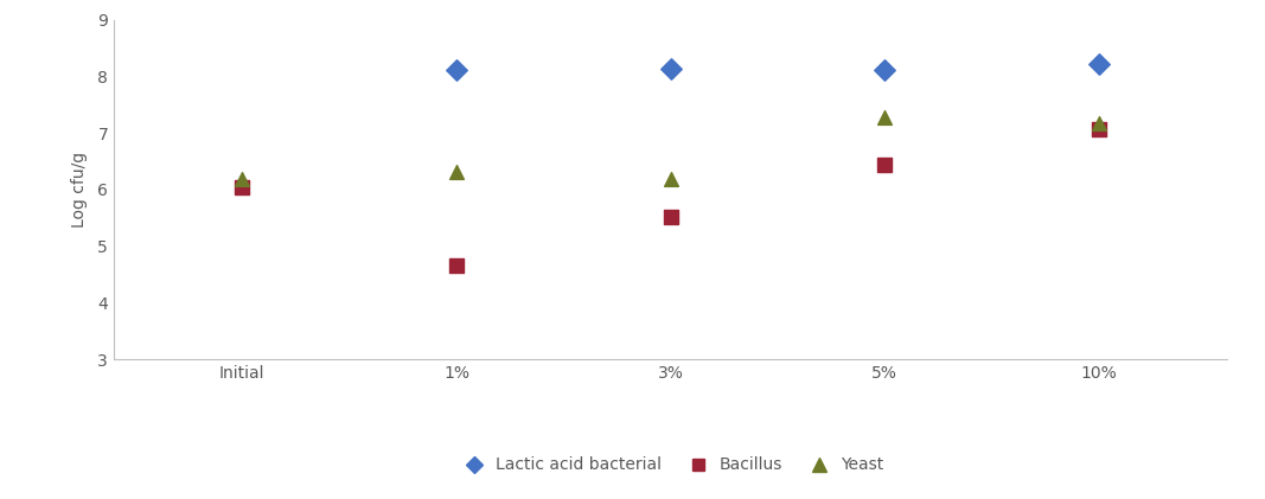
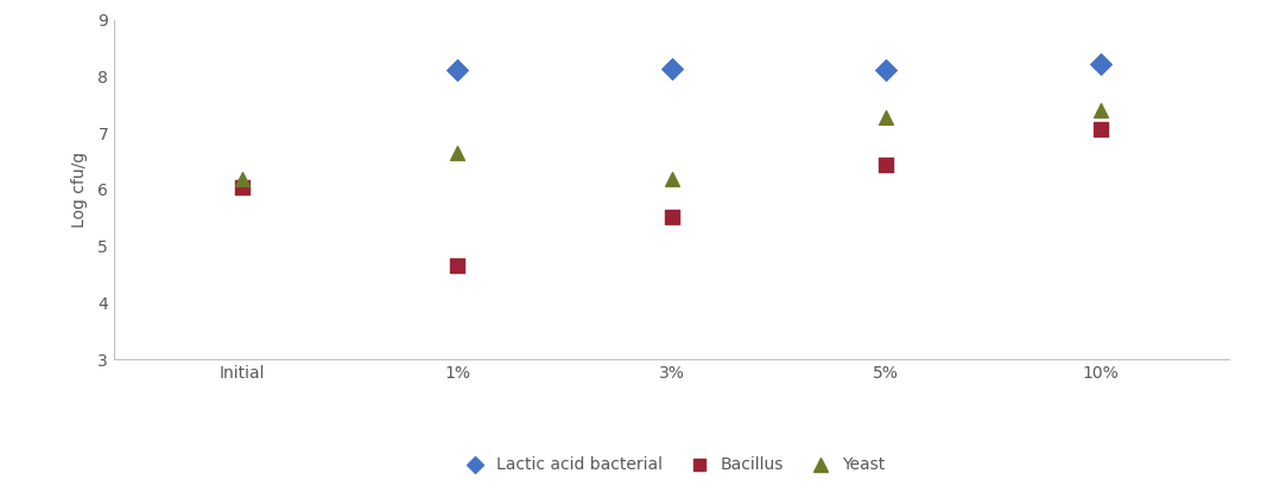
Yeast/1%: 6.32 -> 6.65
Yeast/10%: 7.18 -> 7.40
